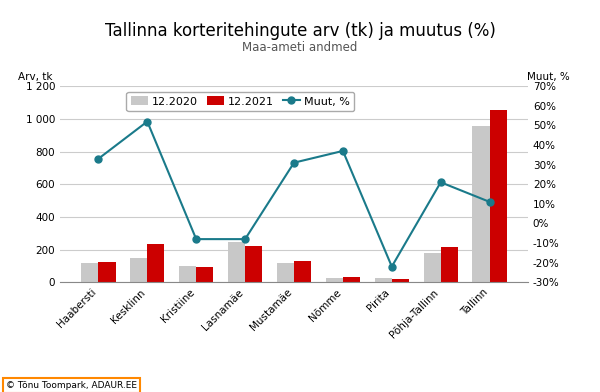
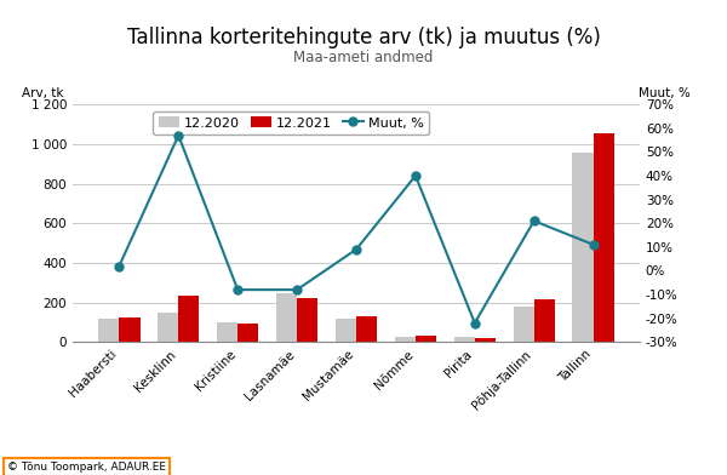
Muut, %/Haabersti: 33% -> 2%
Muut, %/Kesklinn: 52% -> 57%
Muut, %/Mustamäe: 31% -> 9%
Muut, %/Nõmme: 37% -> 40%
